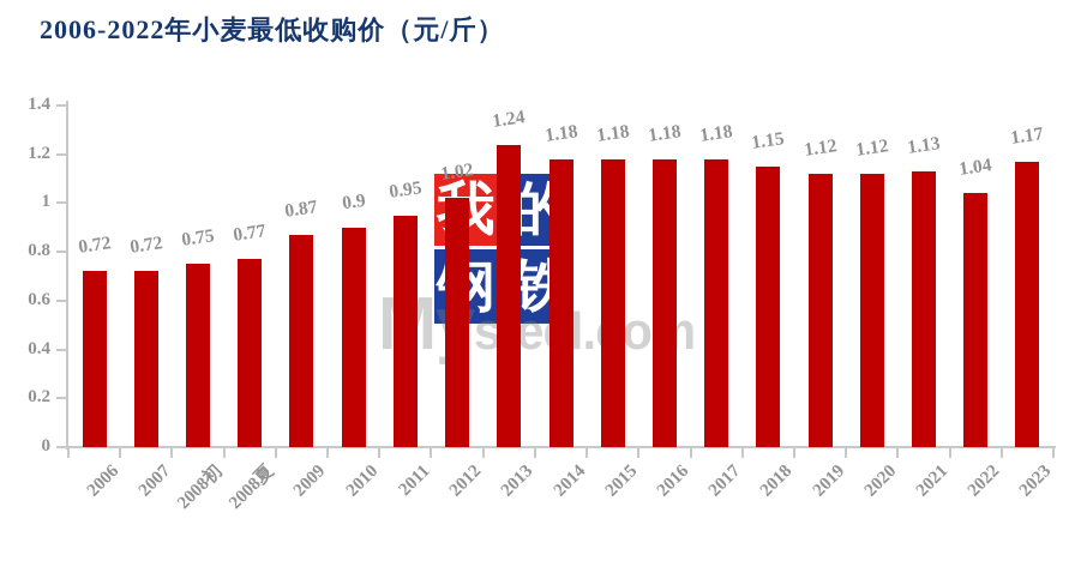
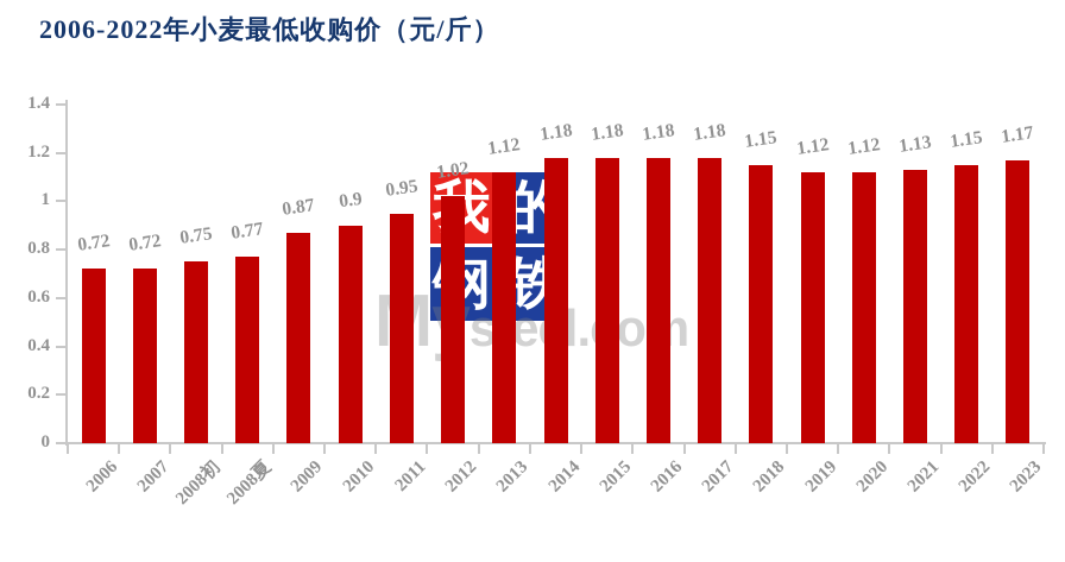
2013: 1.24 -> 1.12
2022: 1.04 -> 1.15
